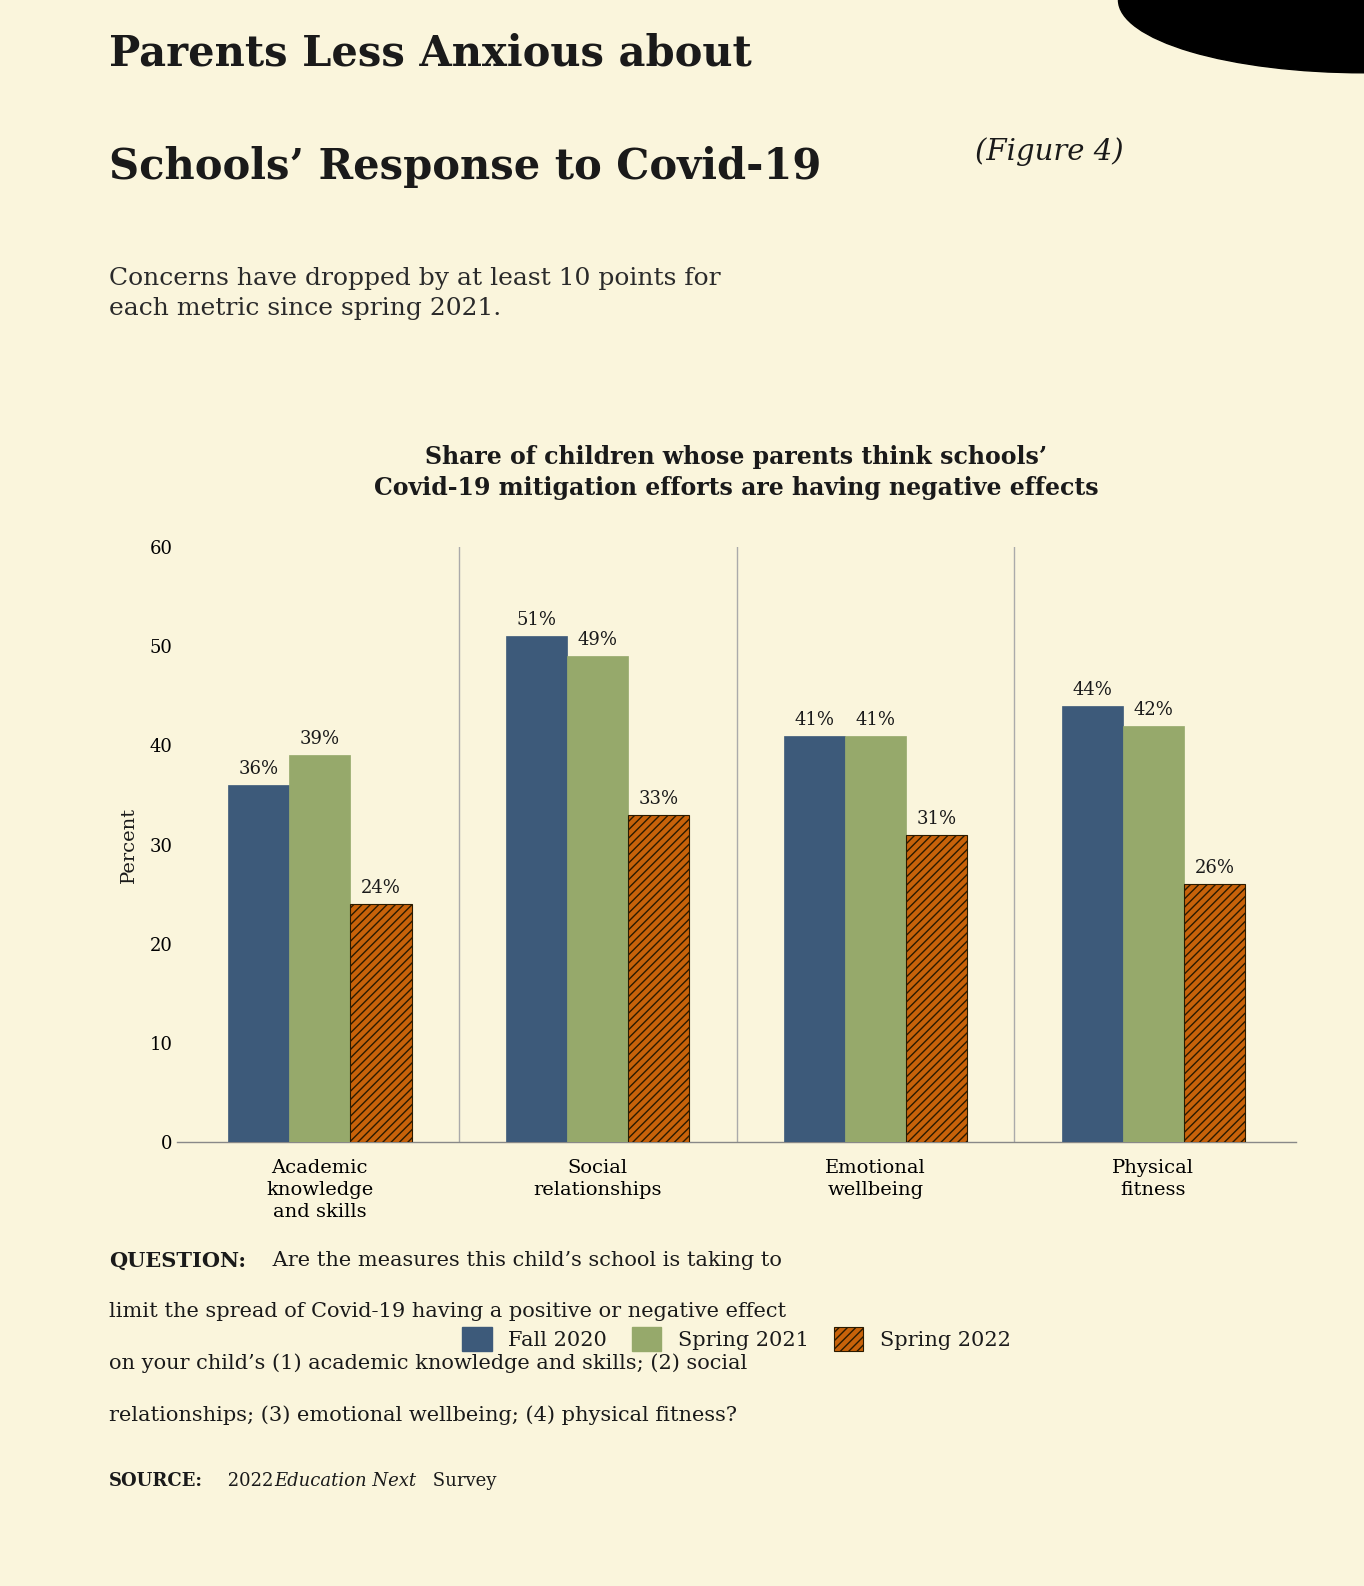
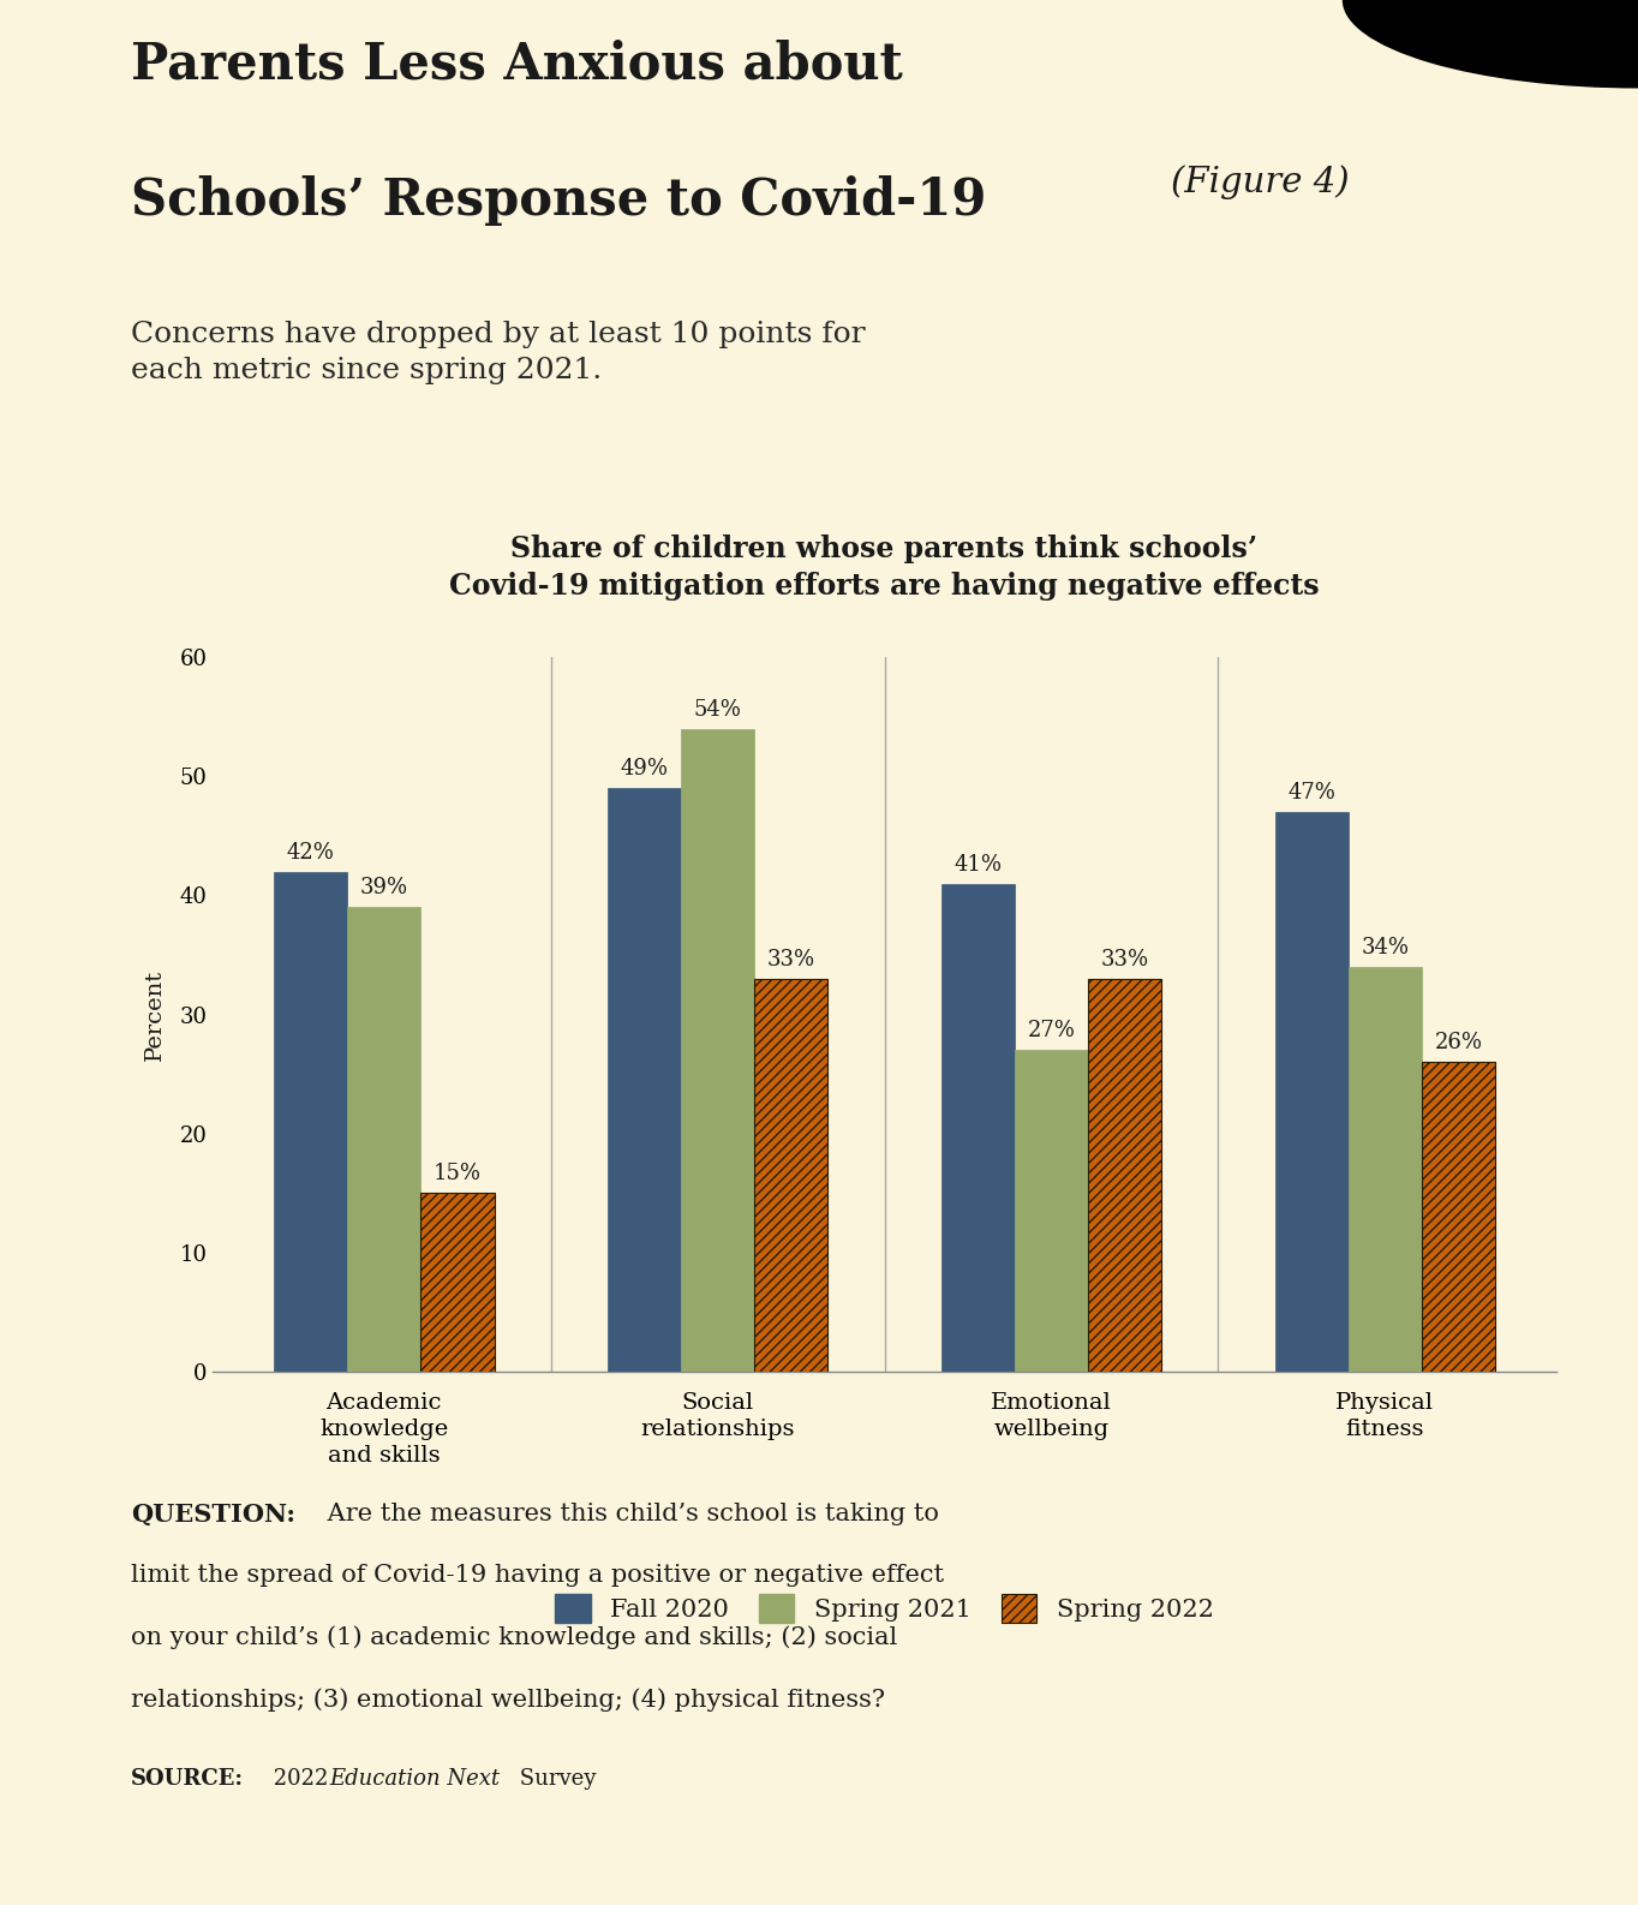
Fall 2020/Academic knowledge and skills: 36% -> 42%
Spring 2022/Academic knowledge and skills: 24% -> 15%
Fall 2020/Social relationships: 51% -> 49%
Spring 2021/Social relationships: 49% -> 54%
Spring 2021/Emotional wellbeing: 41% -> 27%
Spring 2022/Emotional wellbeing: 31% -> 33%
Fall 2020/Physical fitness: 44% -> 47%
Spring 2021/Physical fitness: 42% -> 34%
